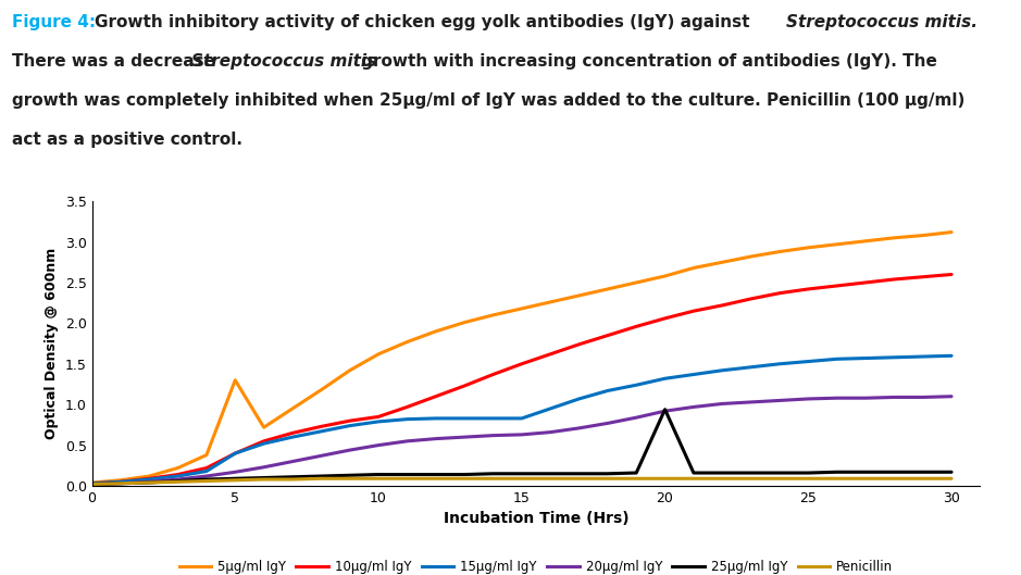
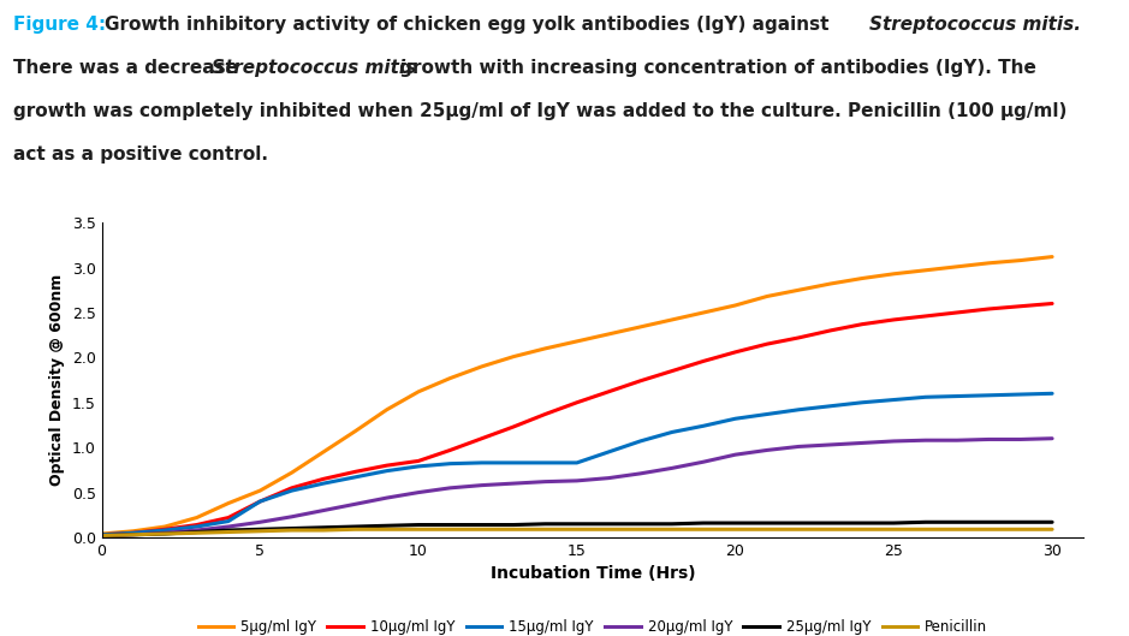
5μg/ml IgY/5: 1.30 -> 0.52
25μg/ml IgY/20: 0.94 -> 0.16
